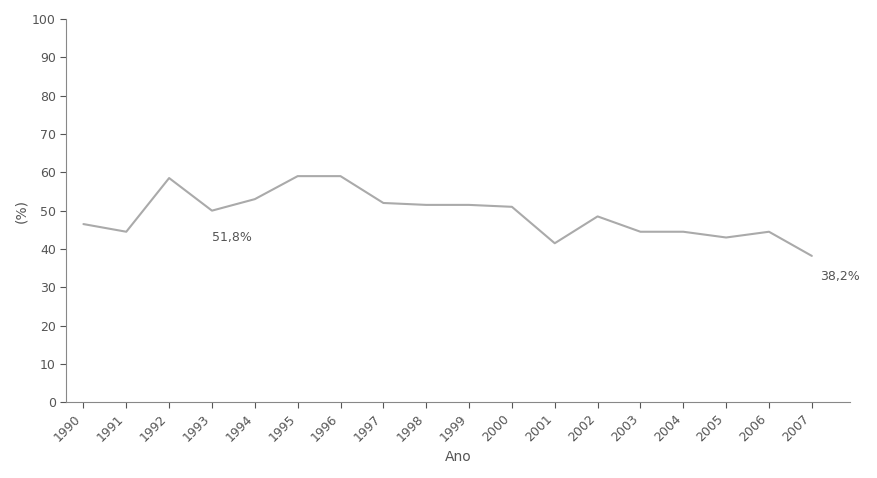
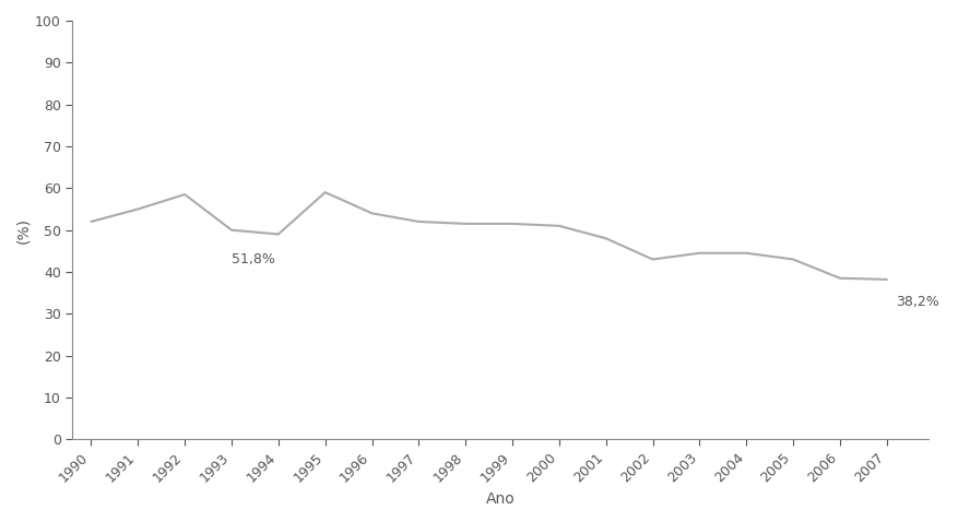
1990: 46.5 -> 52.0
1991: 44.5 -> 55.0
1994: 53.0 -> 49.0
1996: 59.0 -> 54.0
2001: 41.5 -> 48.0
2002: 48.5 -> 43.0
2006: 44.5 -> 38.5
